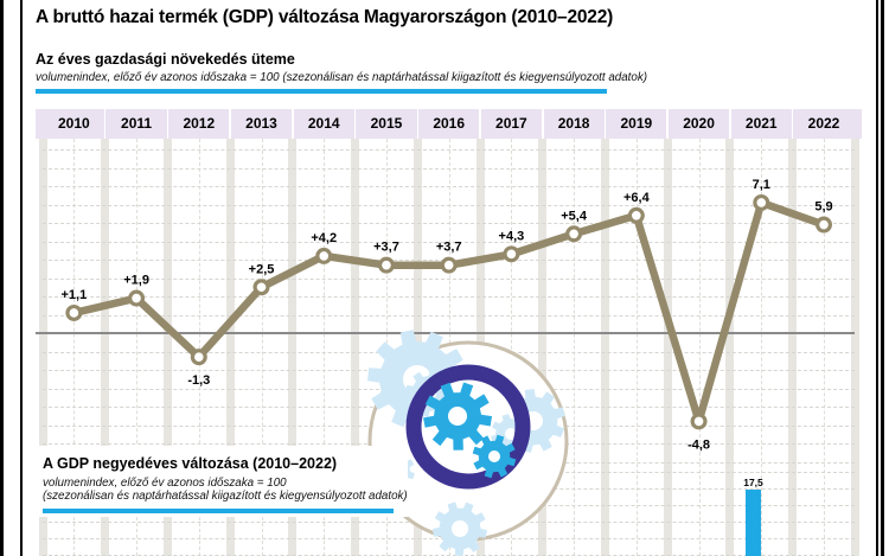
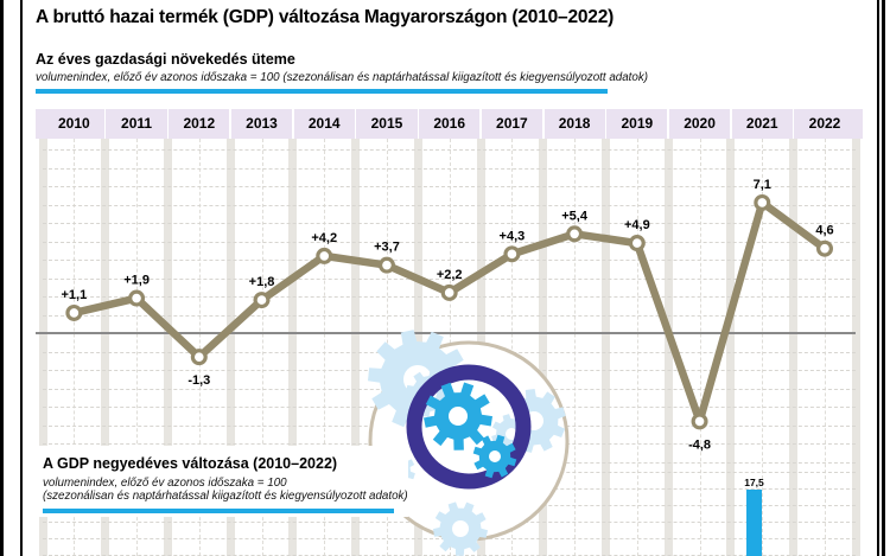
Az éves gazdasági növekedés üteme/2013: +2,5 -> +1,8
Az éves gazdasági növekedés üteme/2016: +3,7 -> +2,2
Az éves gazdasági növekedés üteme/2019: +6,4 -> +4,9
Az éves gazdasági növekedés üteme/2022: 5,9 -> 4,6
